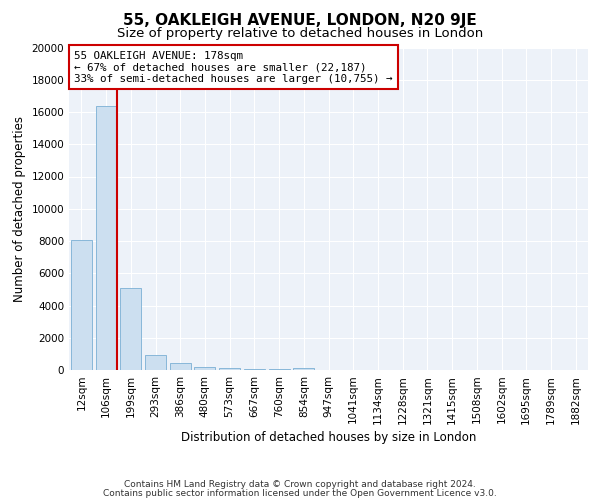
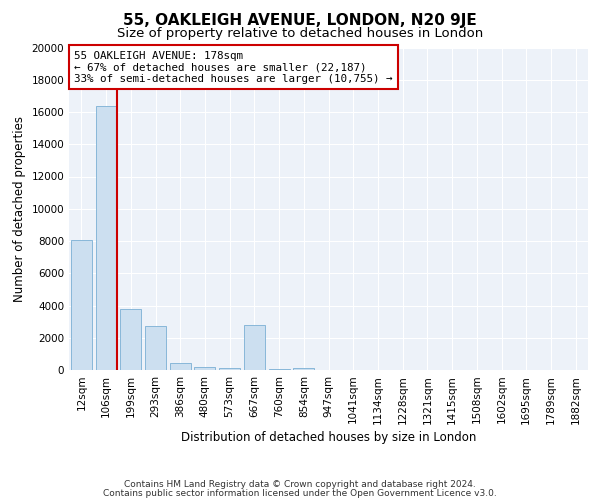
199sqm: 5100 -> 3800
293sqm: 900 -> 2700
667sqm: 100 -> 2800
